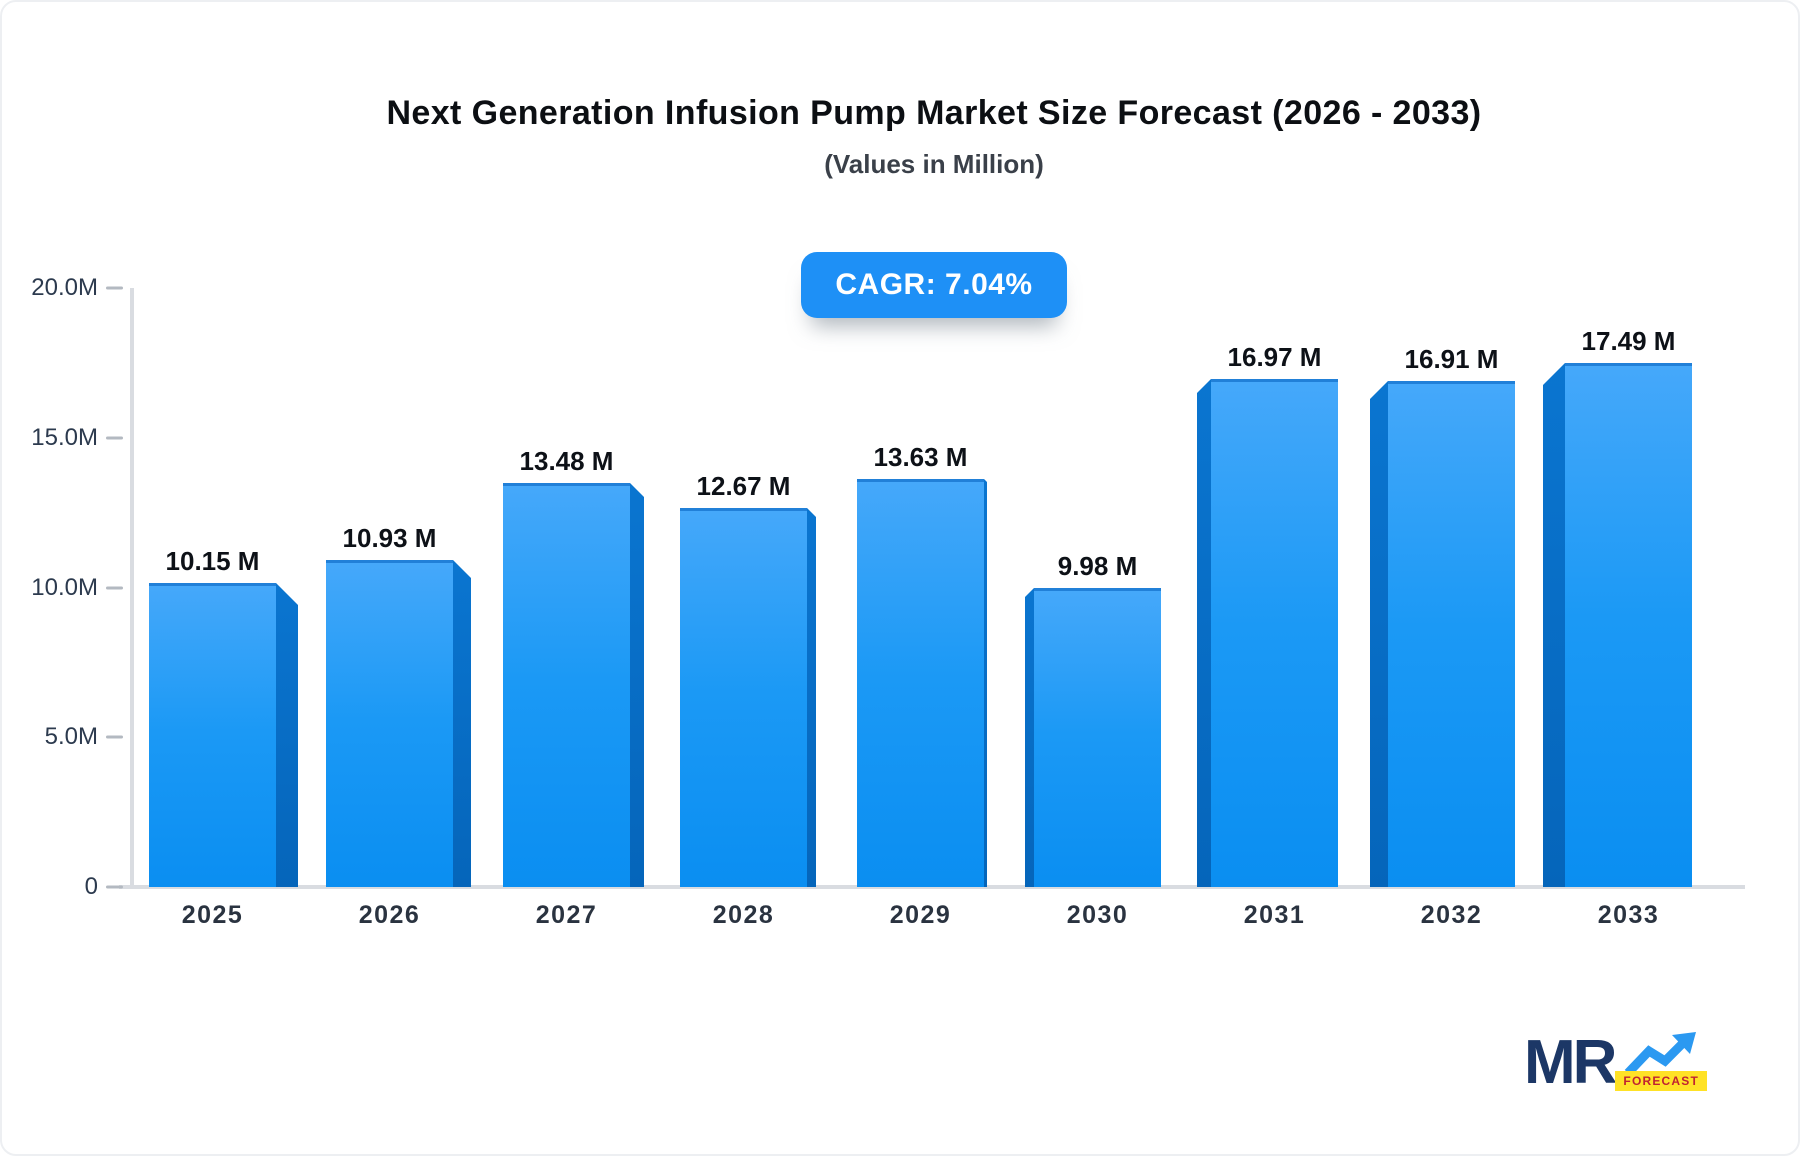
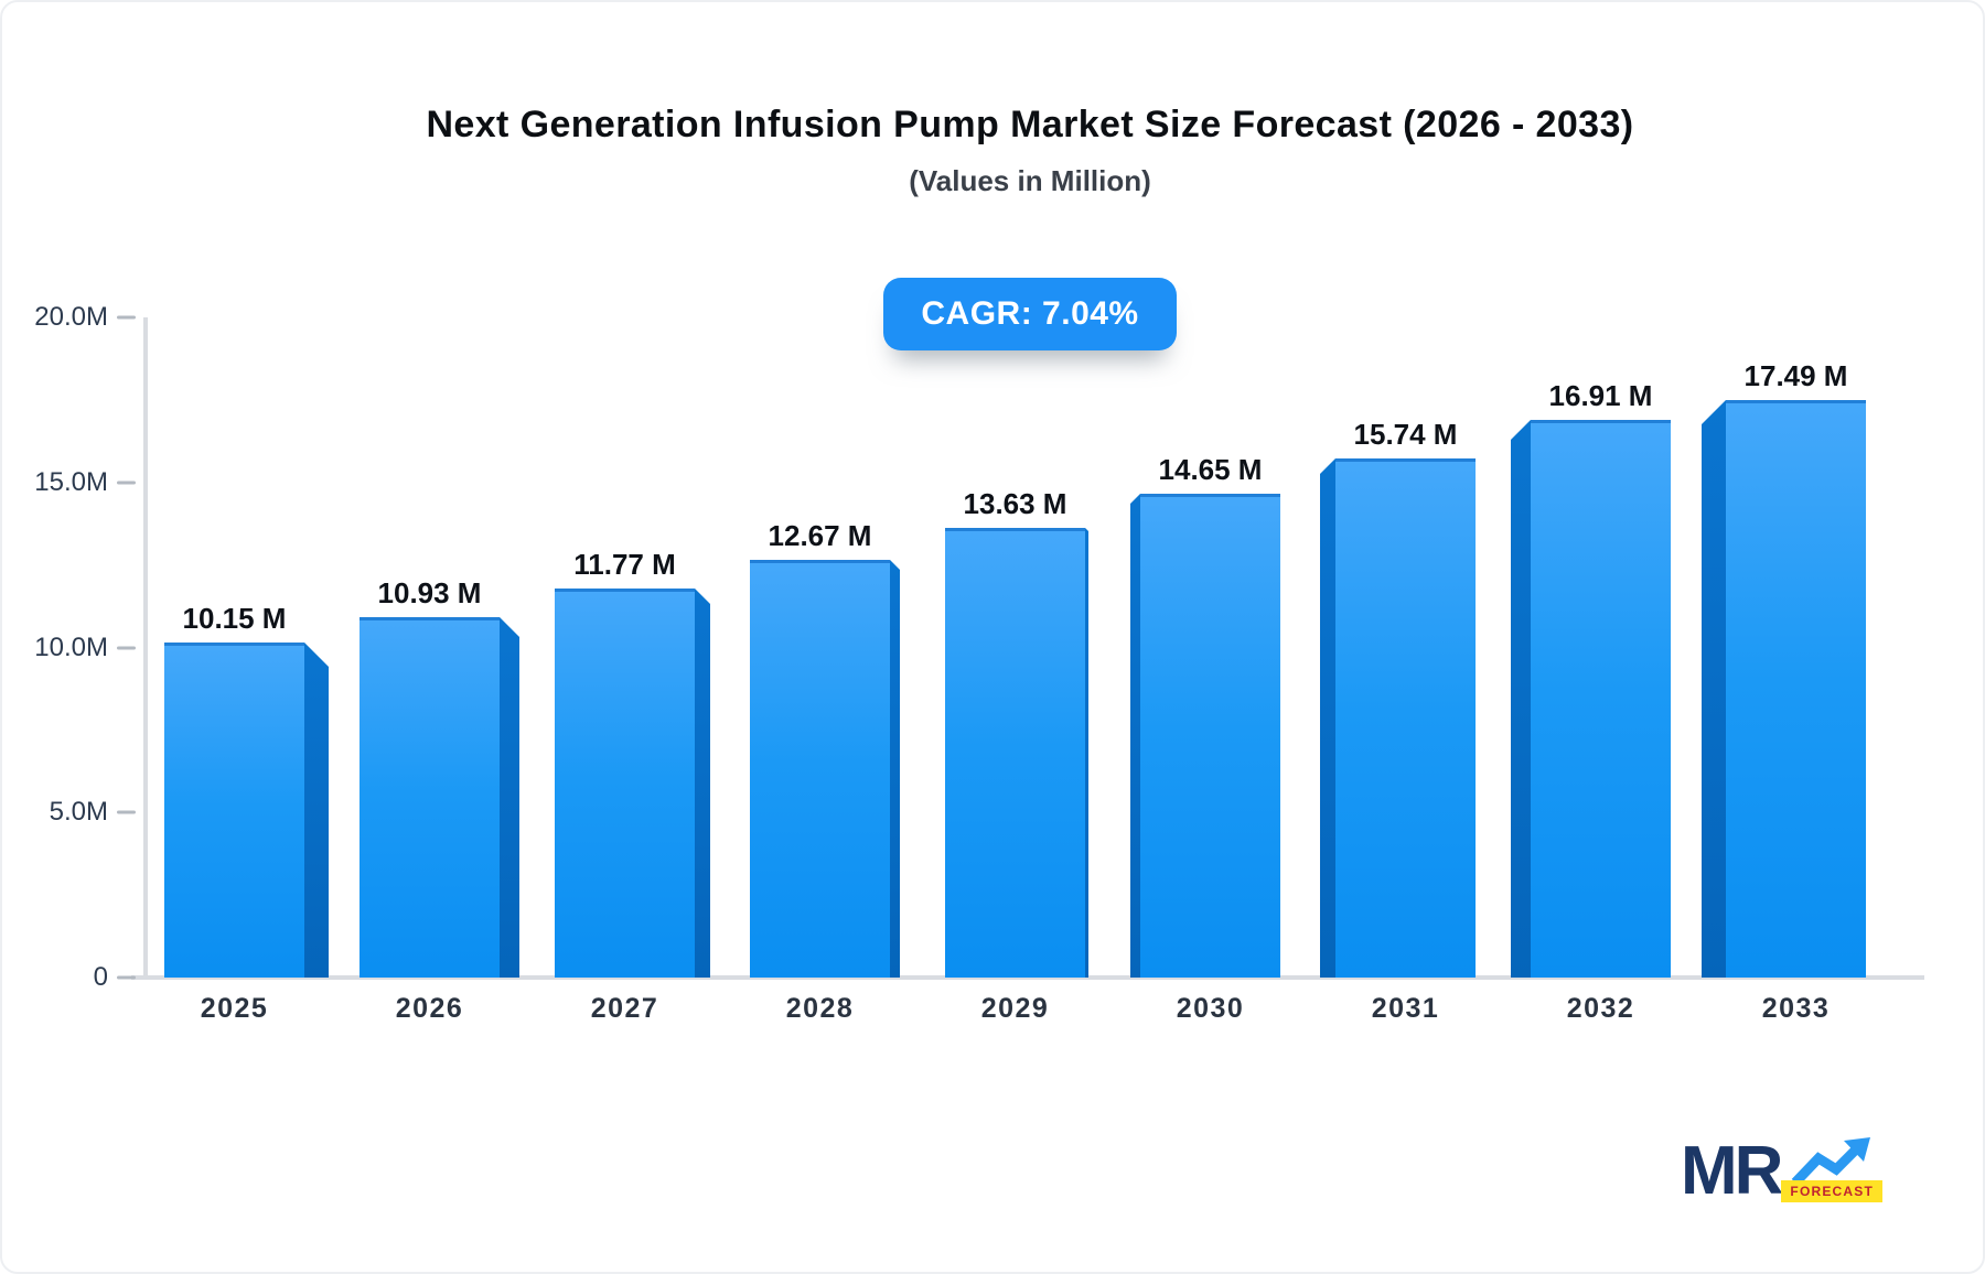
2027: 13.48 -> 11.77
2030: 9.98 -> 14.65
2031: 16.97 -> 15.74
